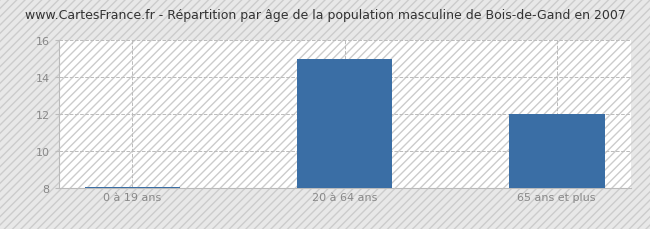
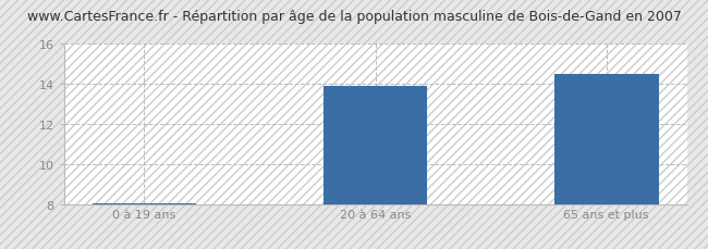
20 à 64 ans: 15.0 -> 13.9
65 ans et plus: 12.0 -> 14.5
